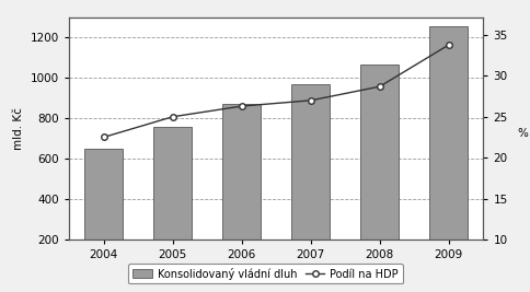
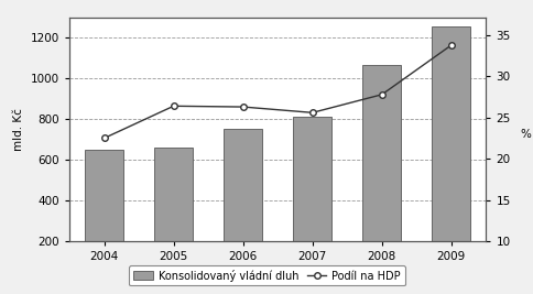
Konsolidovaný vládní dluh/2005: 760 -> 660
Podíl na HDP/2005: 25.0 -> 26.4
Konsolidovaný vládní dluh/2006: 870 -> 750
Konsolidovaný vládní dluh/2007: 970 -> 810
Podíl na HDP/2007: 27.0 -> 25.6
Podíl na HDP/2008: 28.7 -> 27.8
